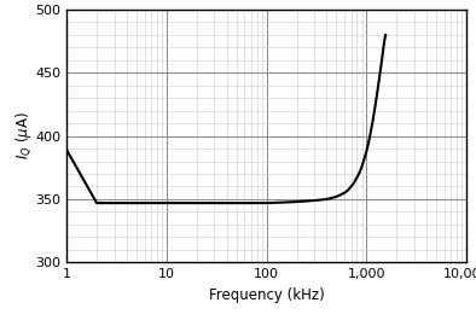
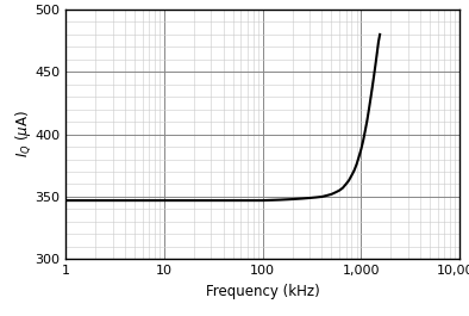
1: 389 -> 347
